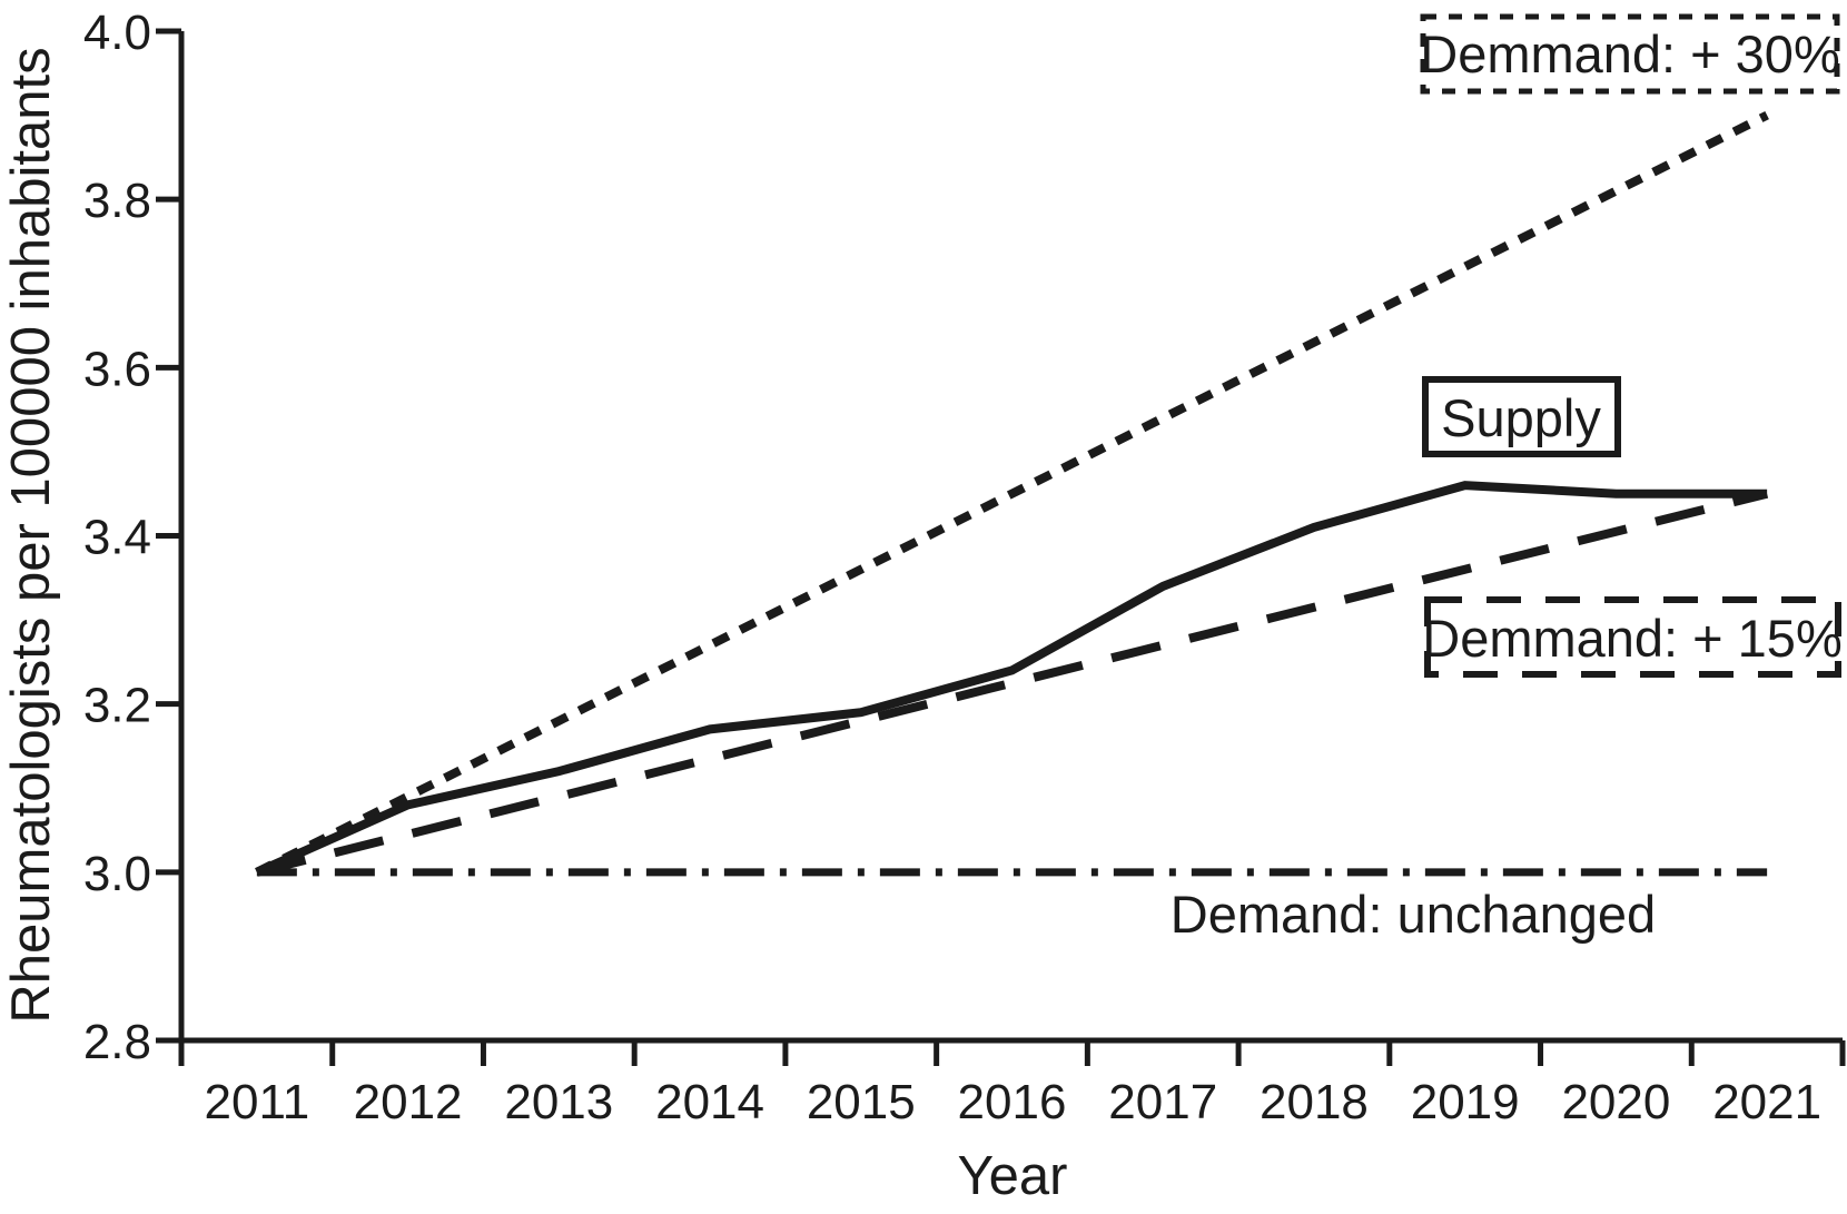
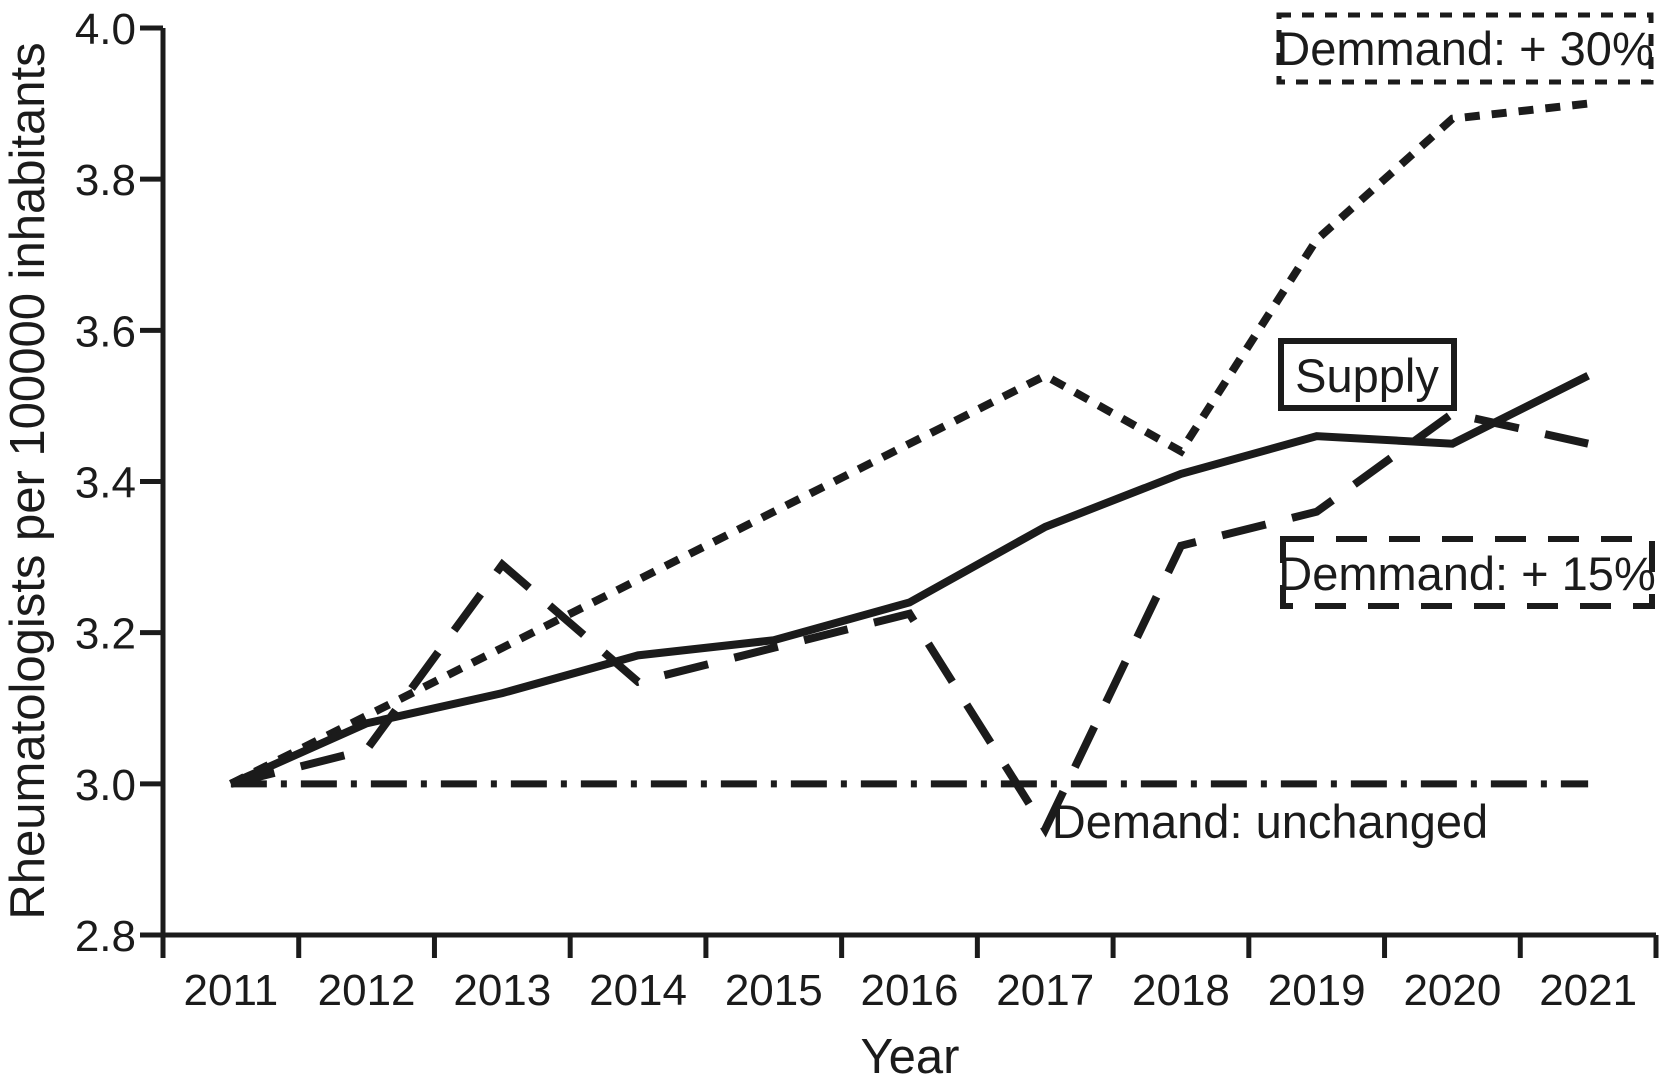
Demmand: + 15%/2013: 3.09 -> 3.29
Demmand: + 15%/2017: 3.27 -> 2.94
Demmand: + 30%/2018: 3.63 -> 3.44
Demmand: + 30%/2020: 3.81 -> 3.88
Demmand: + 15%/2020: 3.40 -> 3.49
Supply/2021: 3.45 -> 3.54
